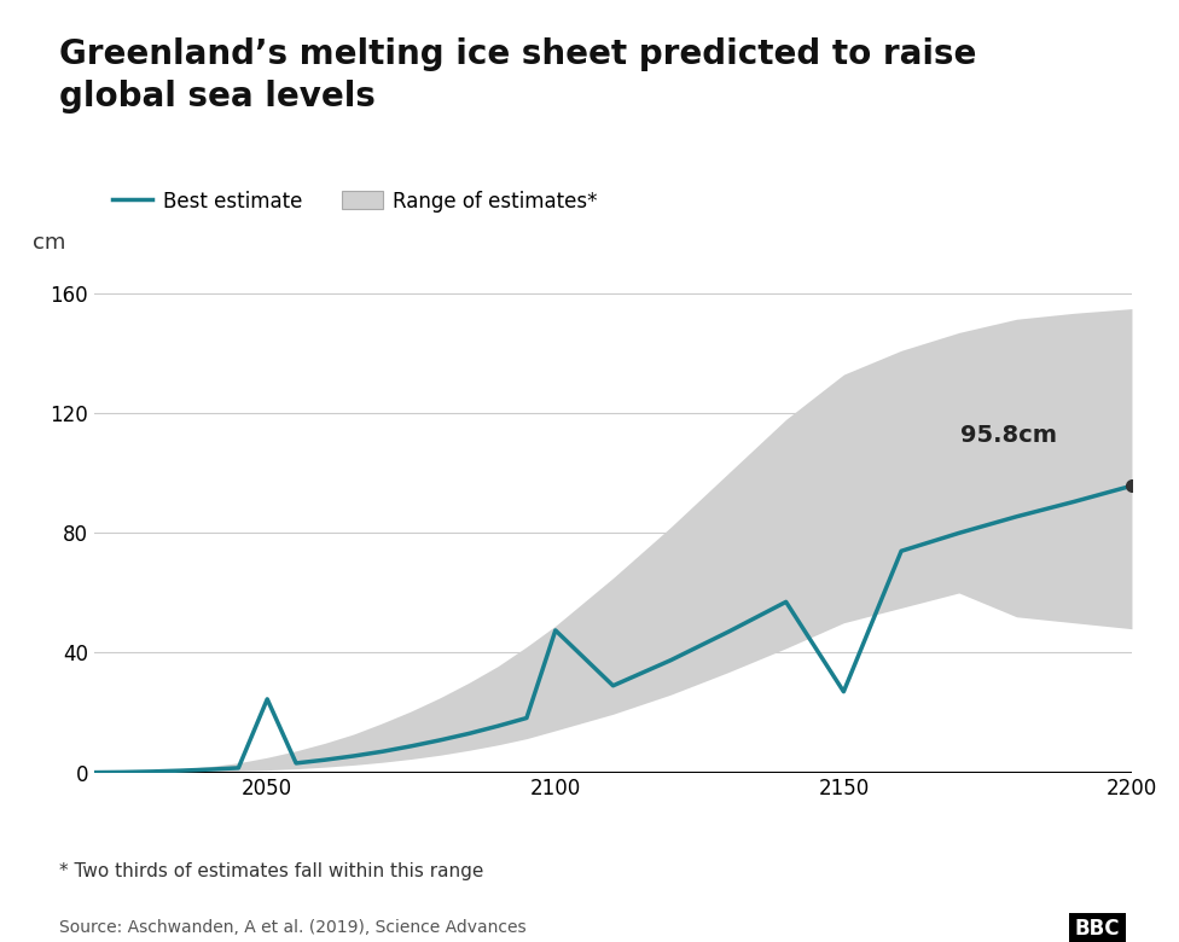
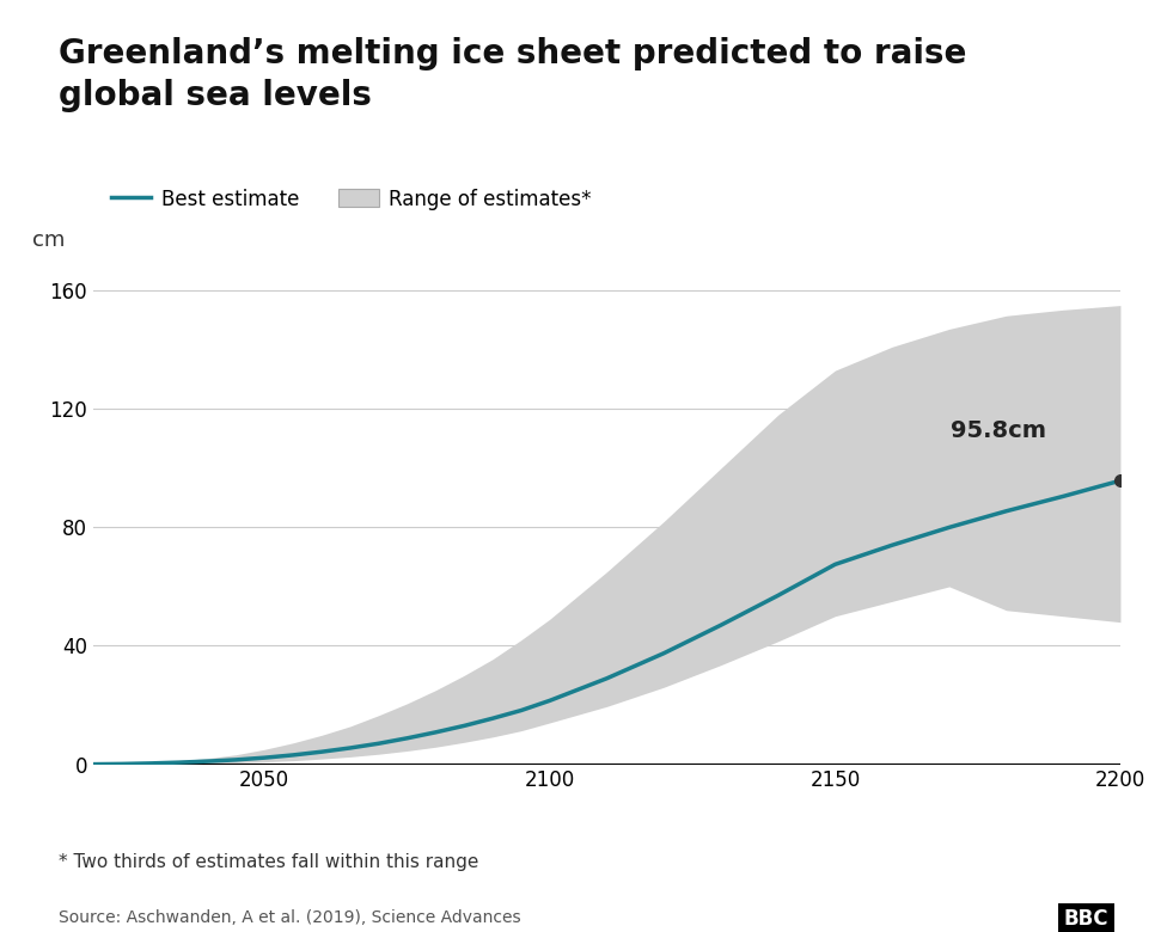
Best estimate/2050: 24.5 -> 2.2
Best estimate/2100: 47.5 -> 21.5
Best estimate/2150: 27.0 -> 67.5
